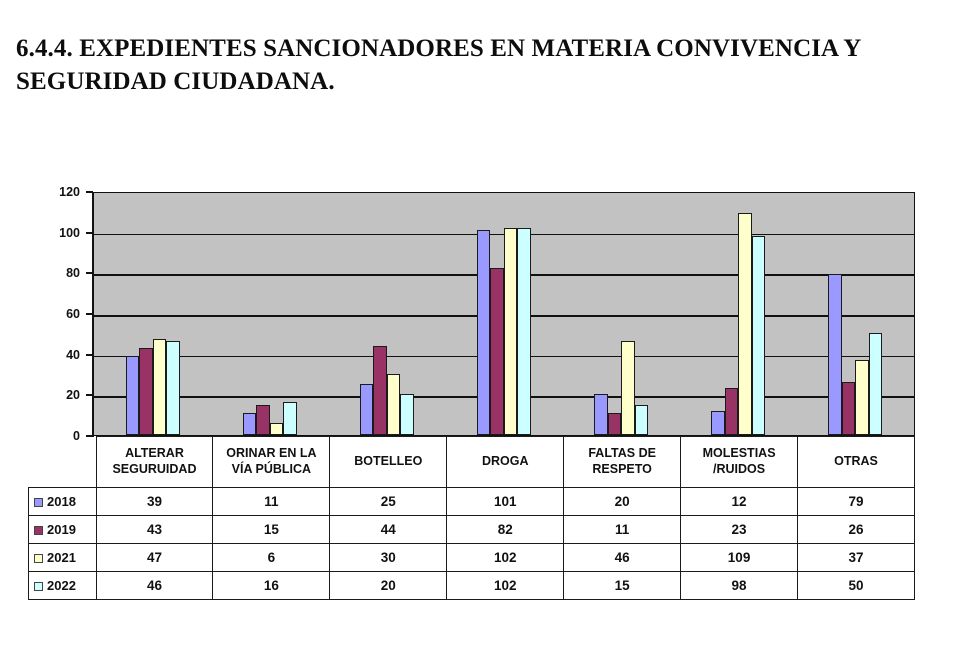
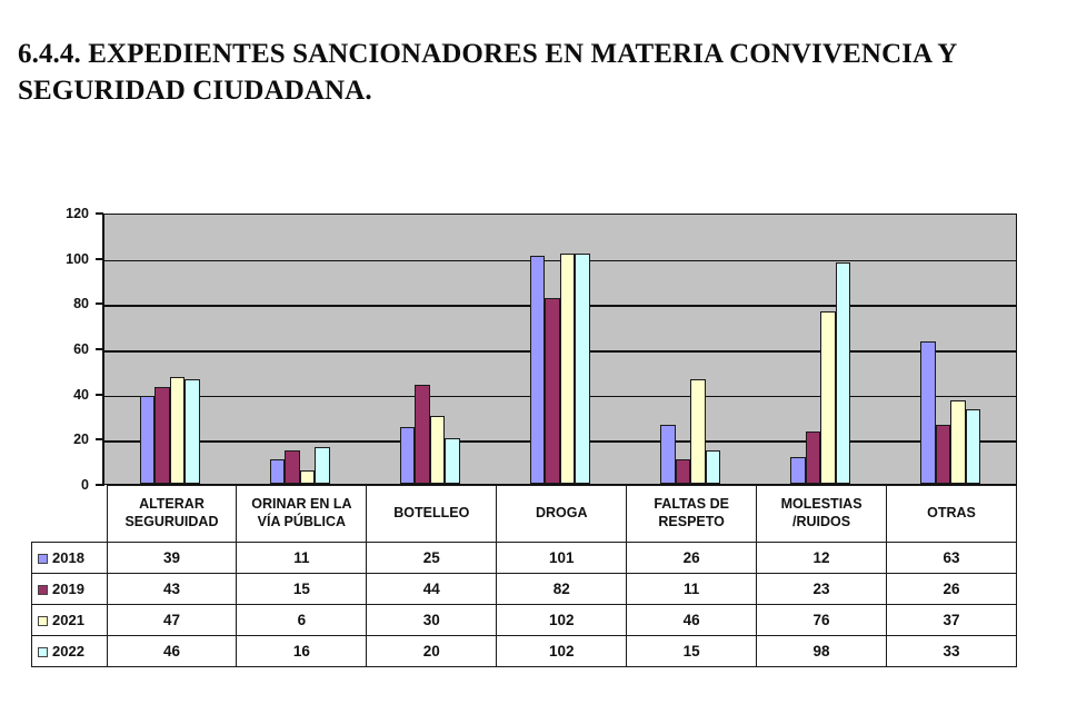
2018/FALTAS DE RESPETO: 20 -> 26
2021/MOLESTIAS /RUIDOS: 109 -> 76
2018/OTRAS: 79 -> 63
2022/OTRAS: 50 -> 33
